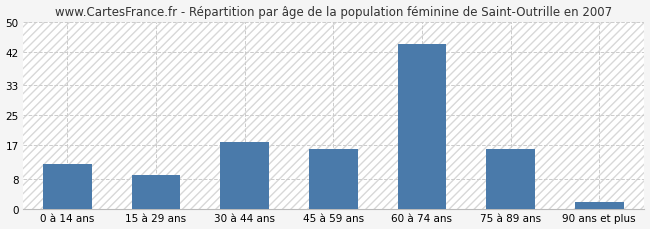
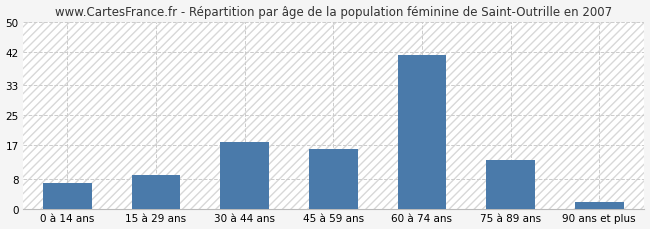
0 à 14 ans: 12 -> 7
60 à 74 ans: 44 -> 41
75 à 89 ans: 16 -> 13
